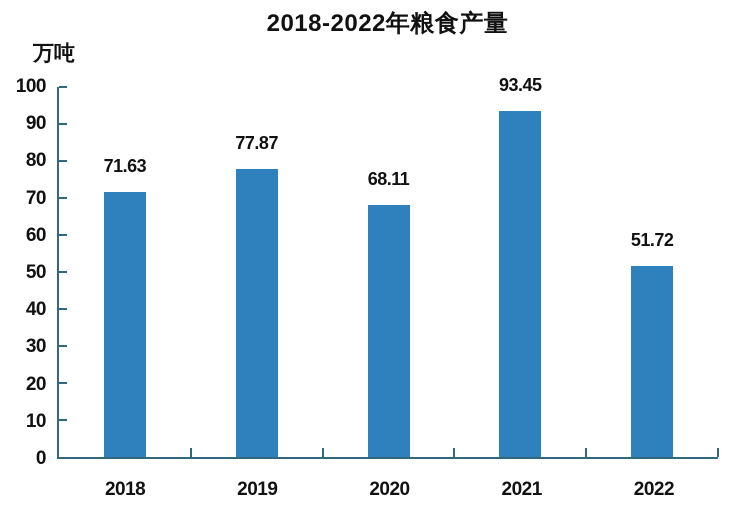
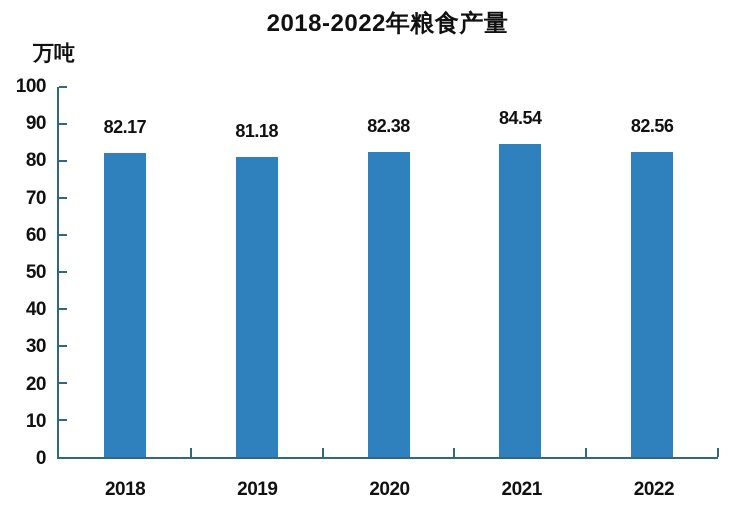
2018: 71.63 -> 82.17
2019: 77.87 -> 81.18
2020: 68.11 -> 82.38
2021: 93.45 -> 84.54
2022: 51.72 -> 82.56
